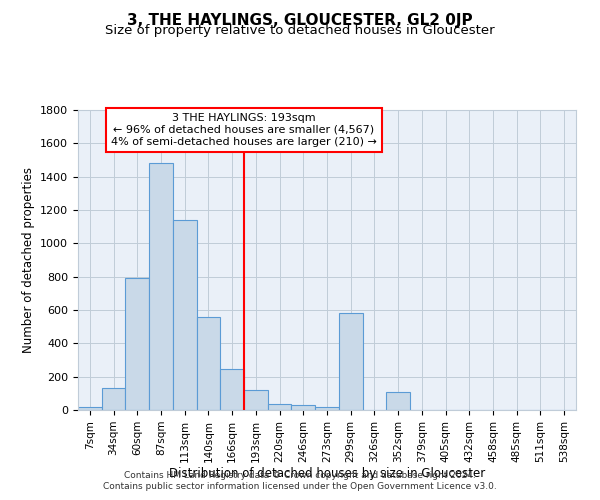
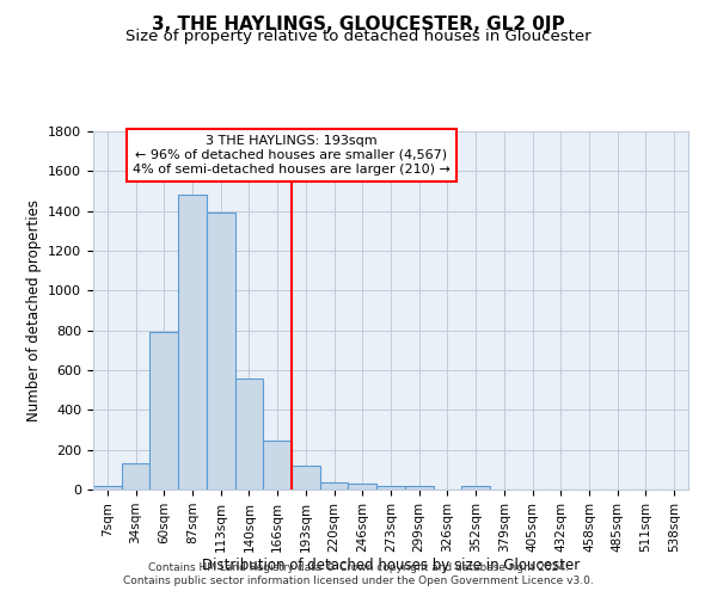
113sqm: 1140 -> 1390
299sqm: 580 -> 20
352sqm: 110 -> 20
